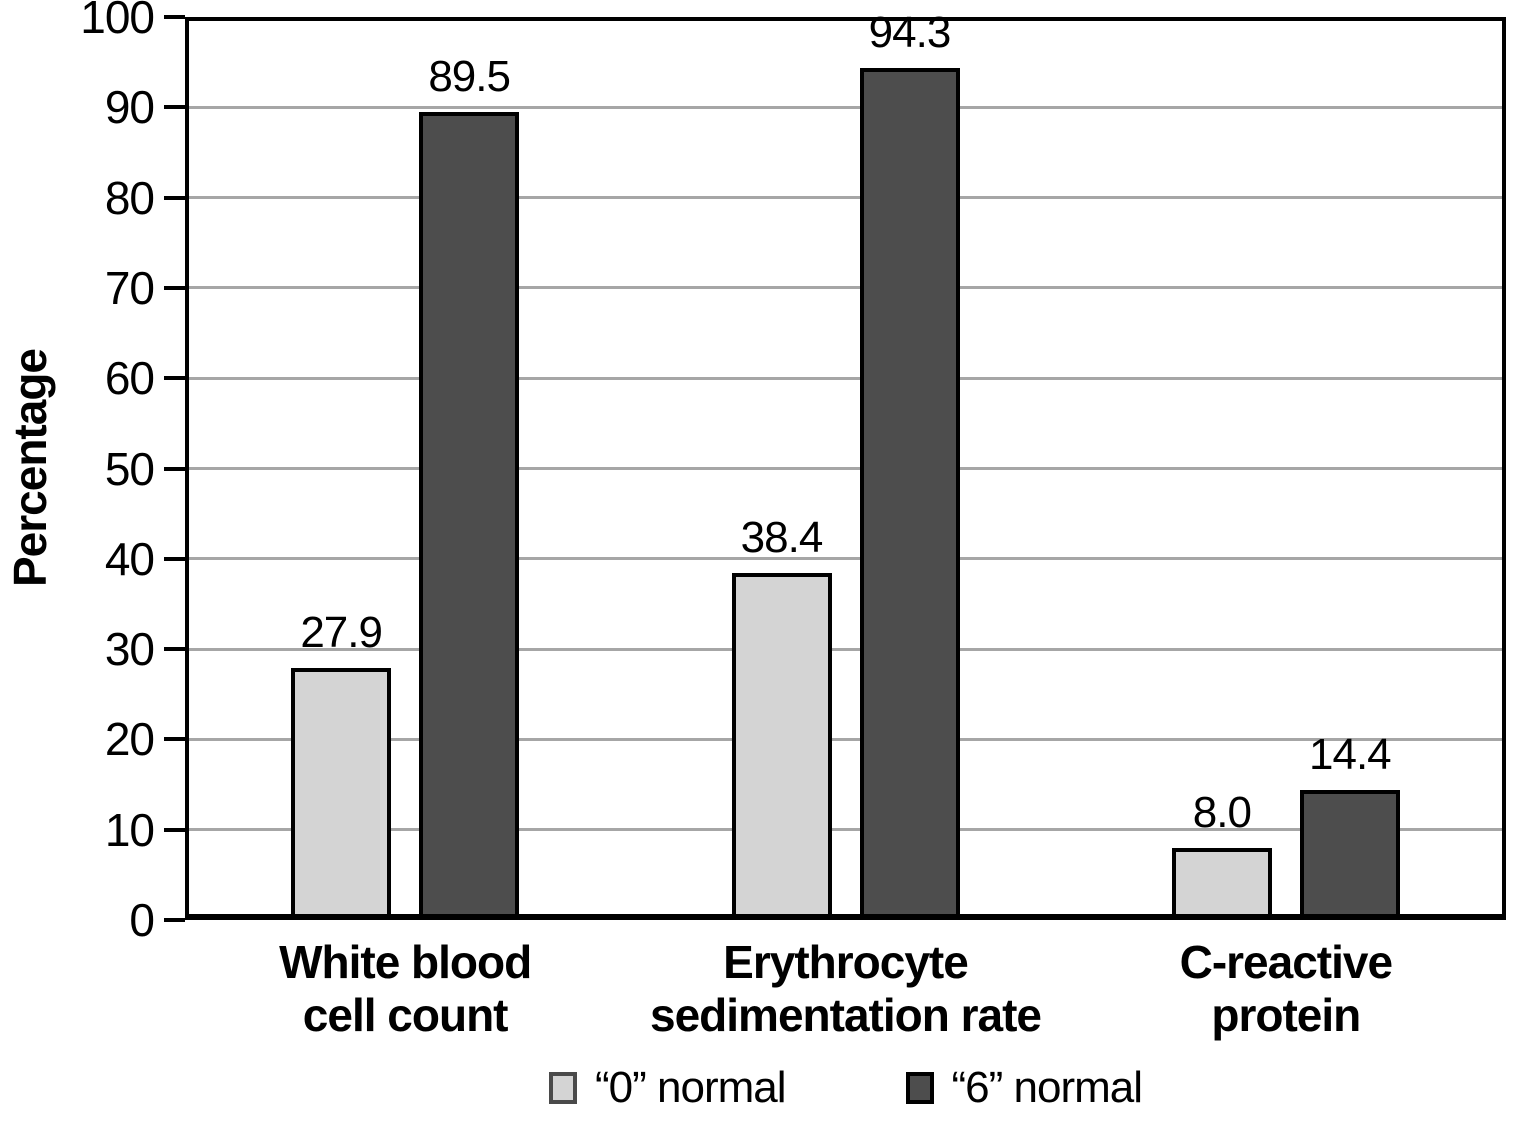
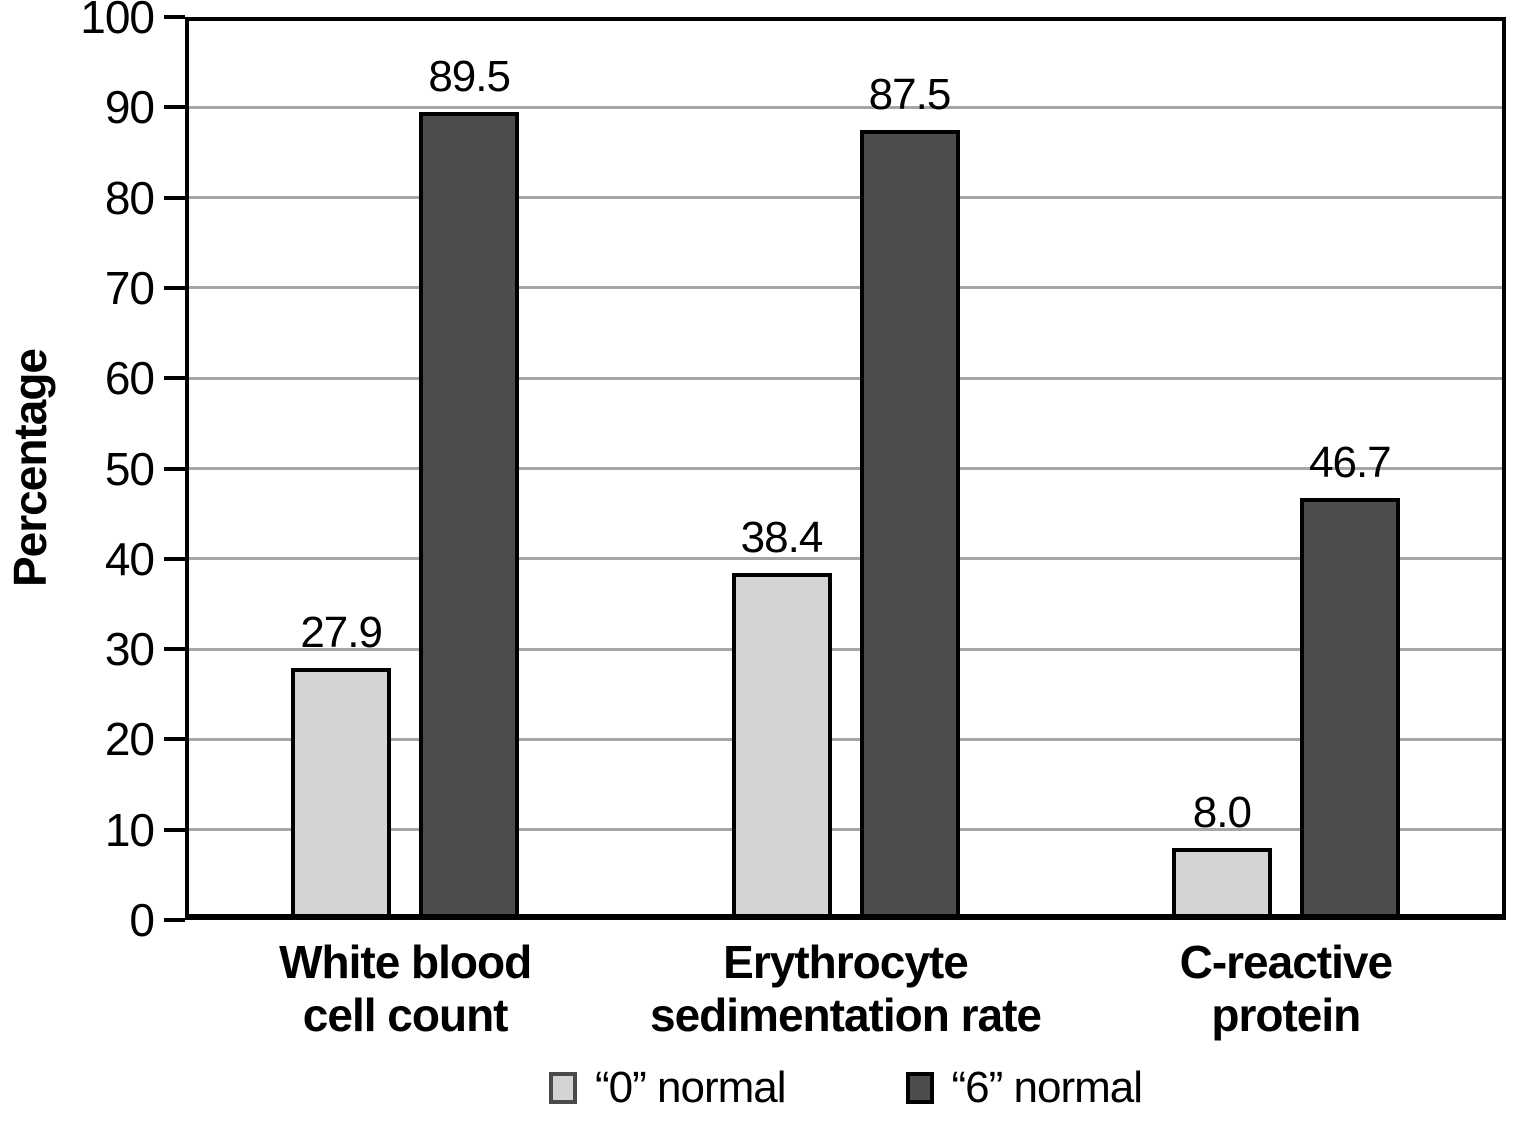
“6” normal/Erythrocyte sedimentation rate: 94.3 -> 87.5
“6” normal/C-reactive protein: 14.4 -> 46.7
